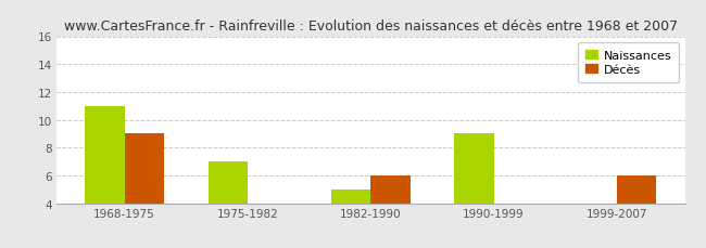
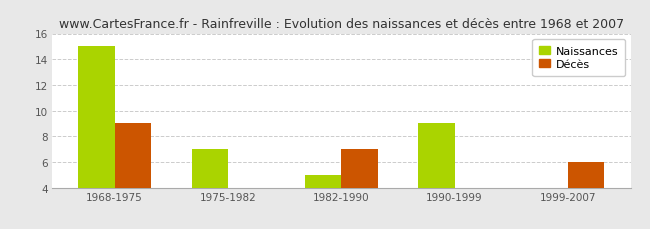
Naissances/1968-1975: 11 -> 15
Décès/1982-1990: 6 -> 7
